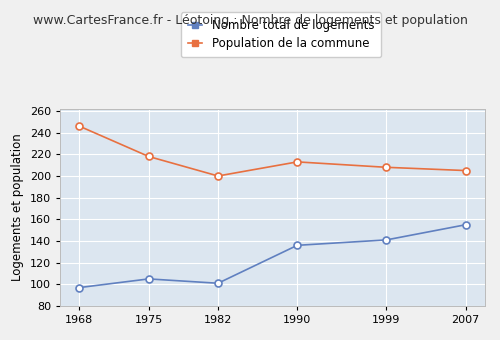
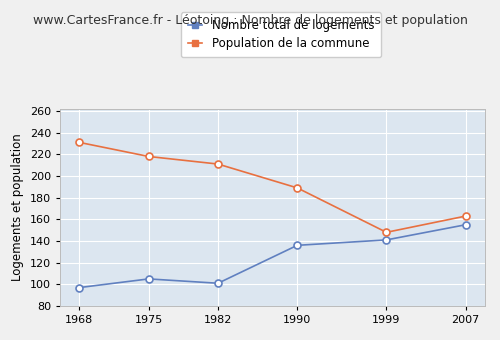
Population de la commune/1968: 246 -> 231
Population de la commune/1982: 200 -> 211
Population de la commune/1990: 213 -> 189
Population de la commune/1999: 208 -> 148
Population de la commune/2007: 205 -> 163
